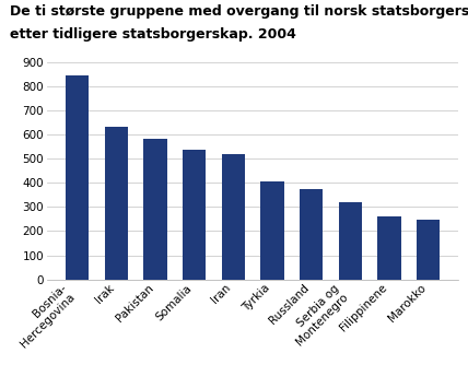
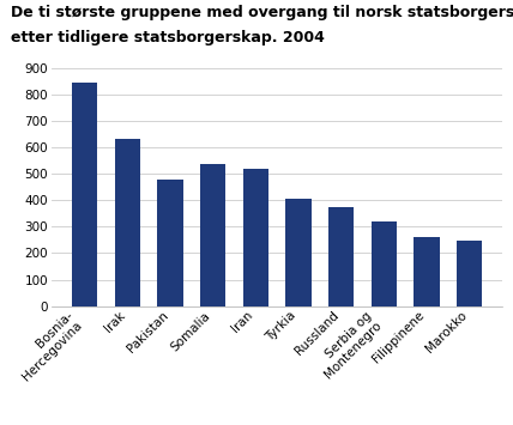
Pakistan: 580 -> 480
